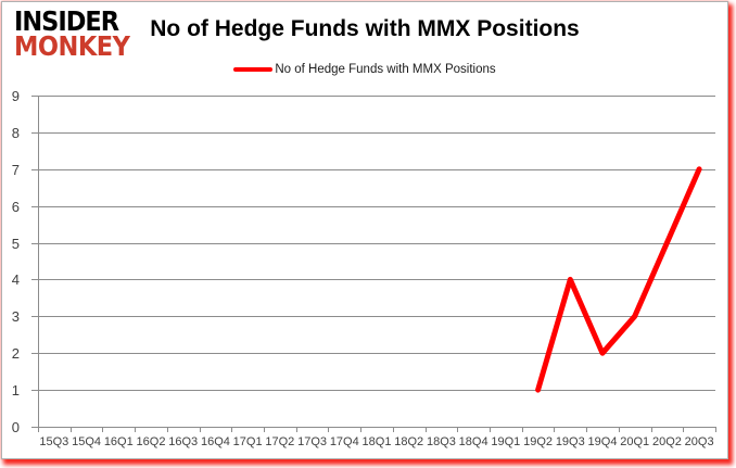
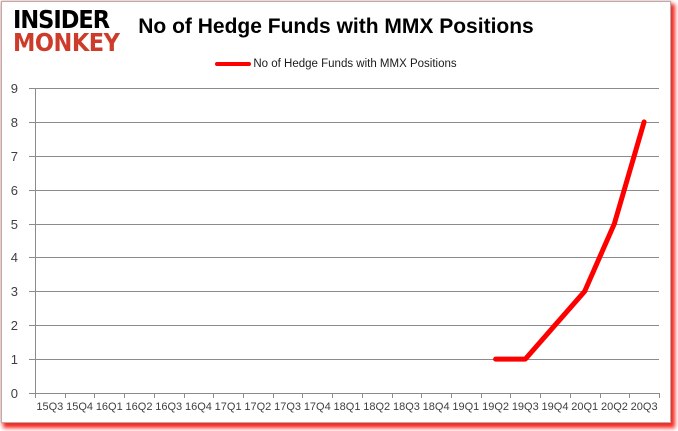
19Q3: 4 -> 1
20Q3: 7 -> 8
